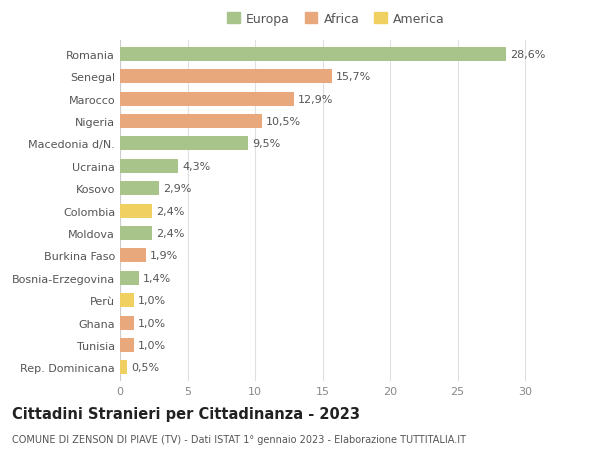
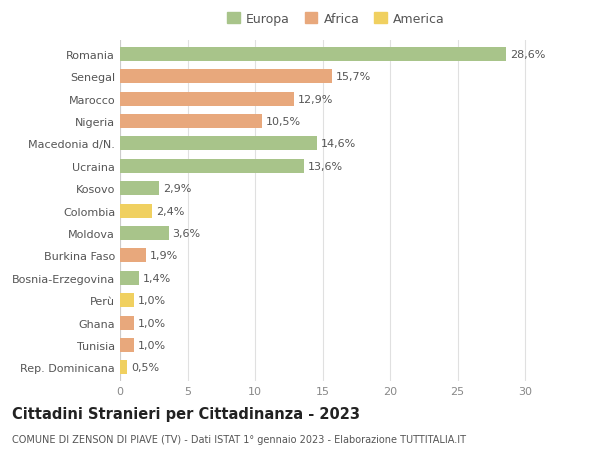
Macedonia d/N.: 9,5% -> 14,6%
Ucraina: 4,3% -> 13,6%
Moldova: 2,4% -> 3,6%
